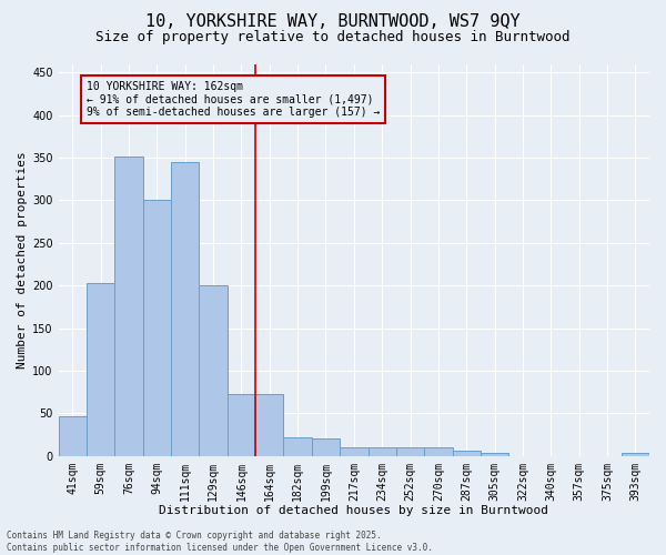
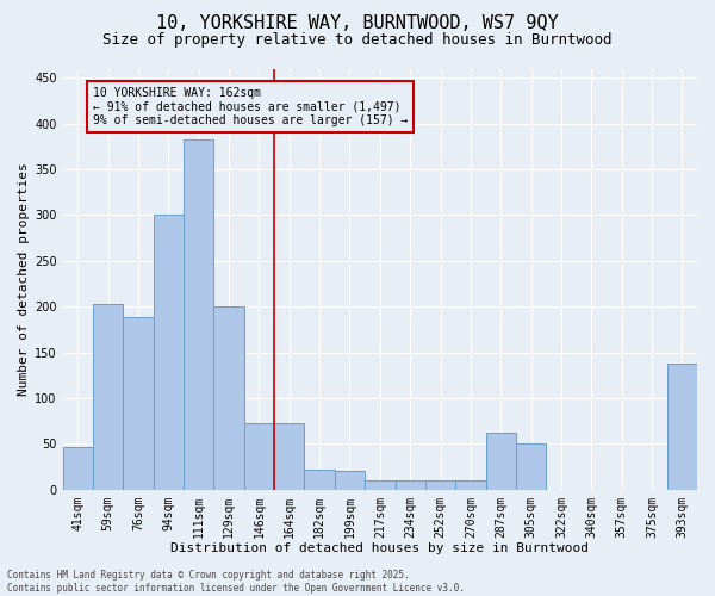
76sqm: 351 -> 188
111sqm: 345 -> 382
287sqm: 6 -> 62
305sqm: 3 -> 50
393sqm: 3 -> 138
